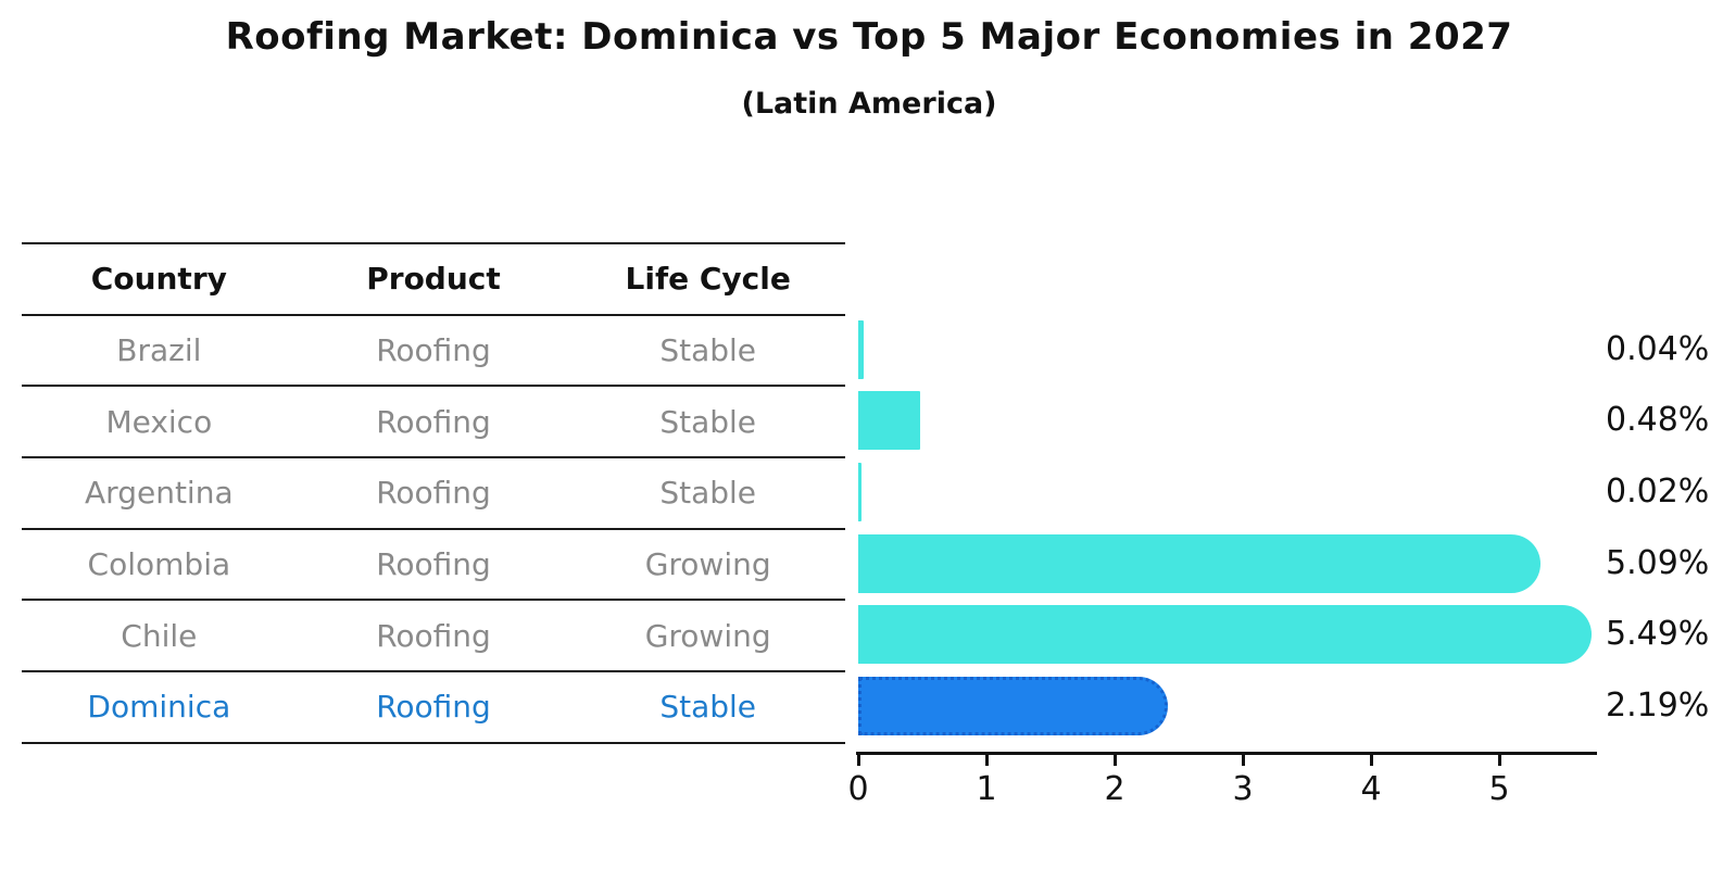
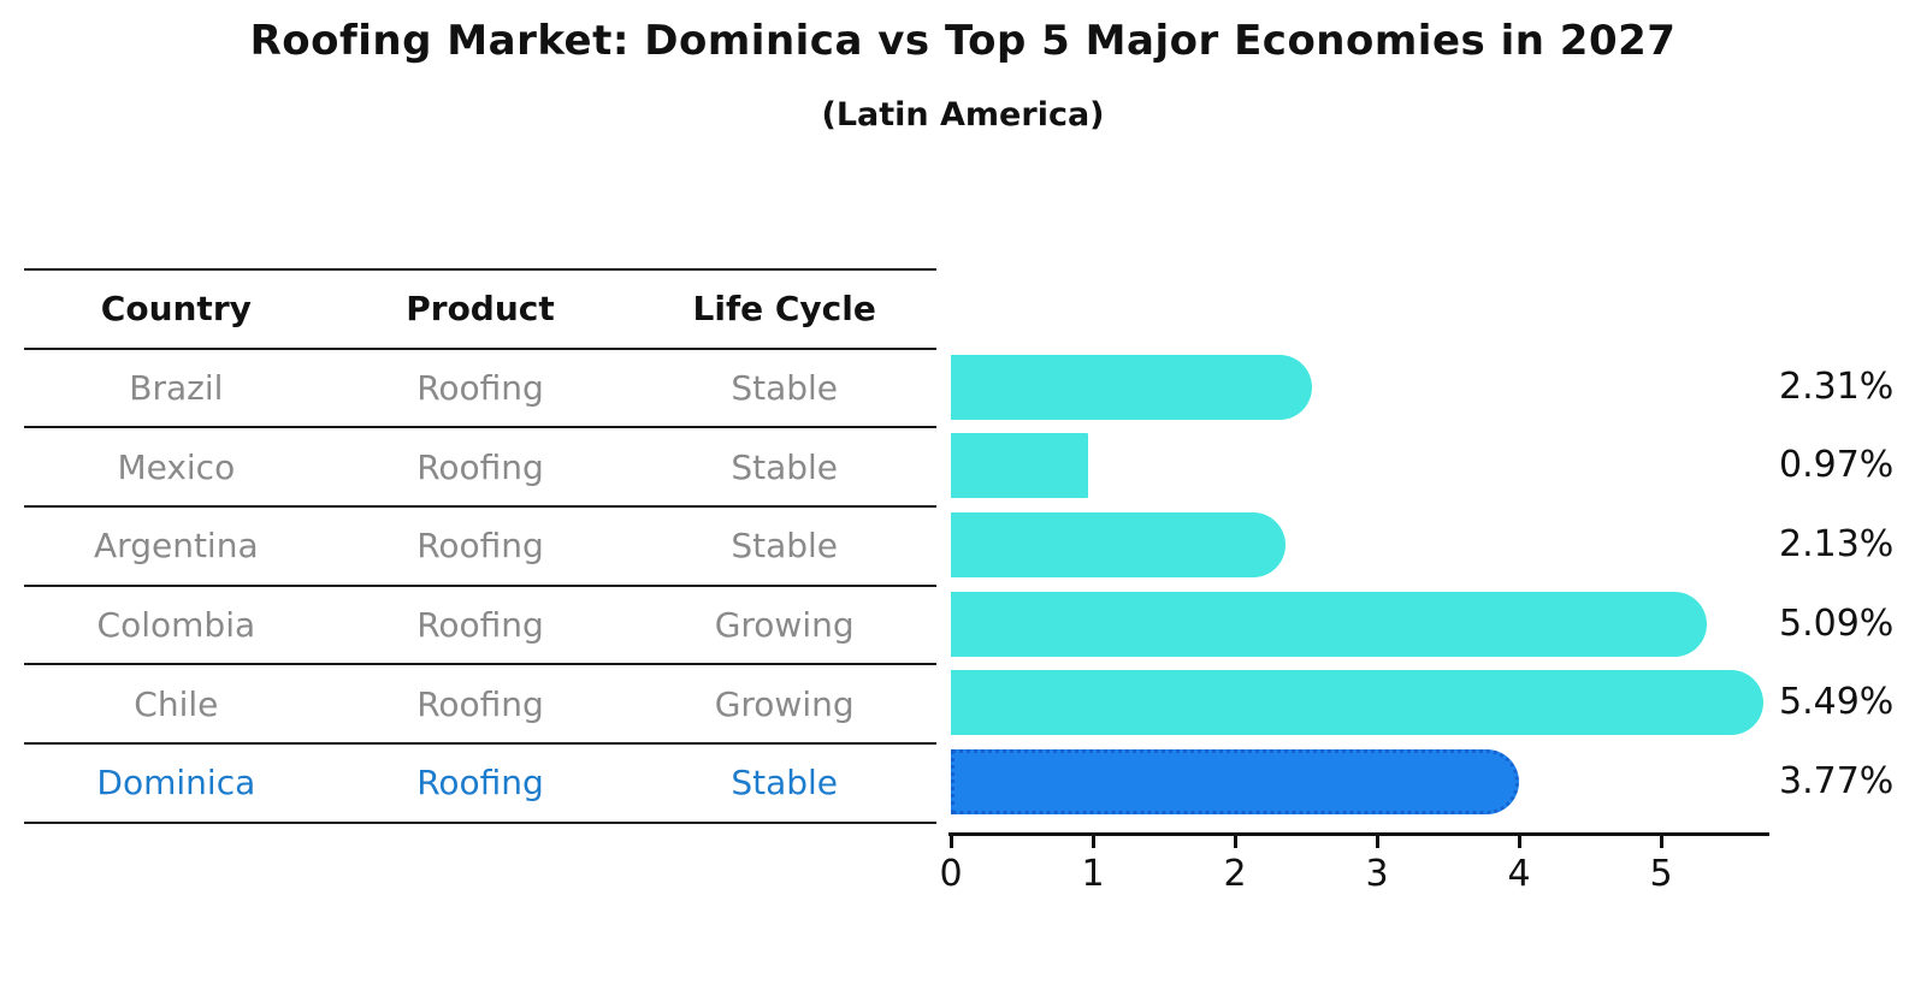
Brazil: 0.04% -> 2.31%
Mexico: 0.48% -> 0.97%
Argentina: 0.02% -> 2.13%
Dominica: 2.19% -> 3.77%
